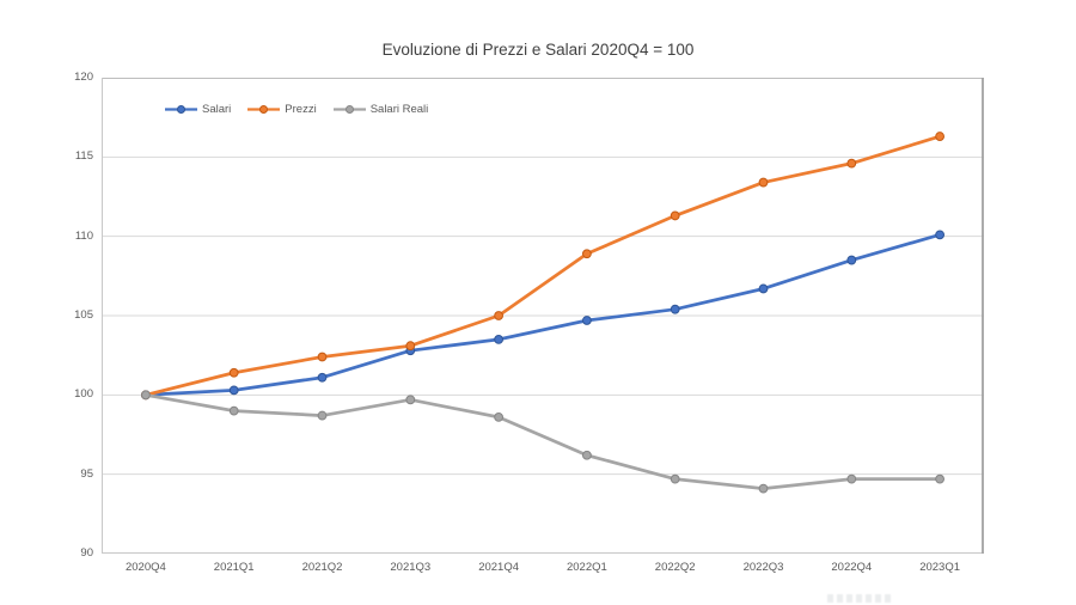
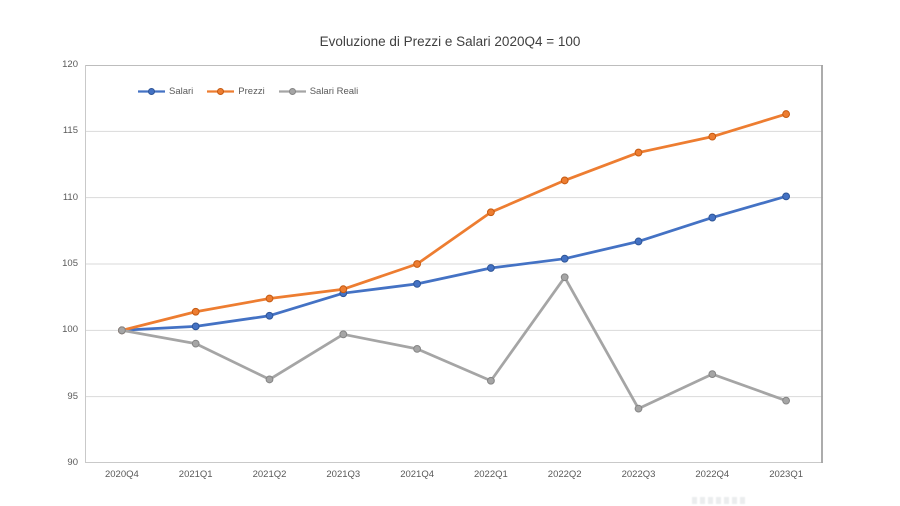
Salari Reali/2021Q2: 98.7 -> 96.3
Salari Reali/2022Q2: 94.7 -> 104.0
Salari Reali/2022Q4: 94.7 -> 96.7
